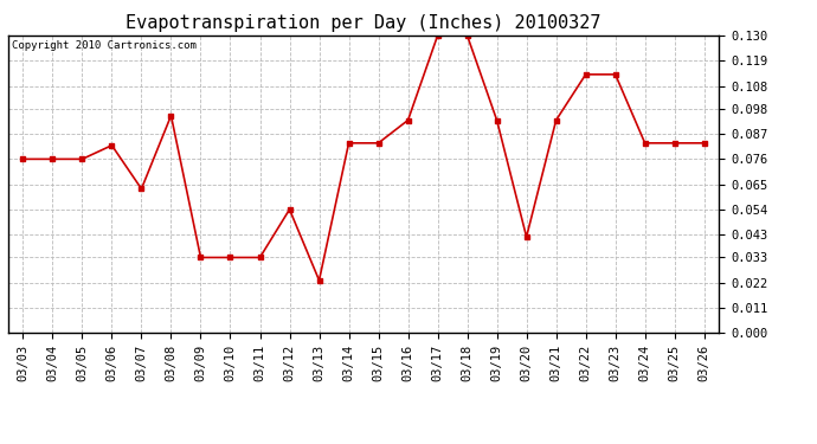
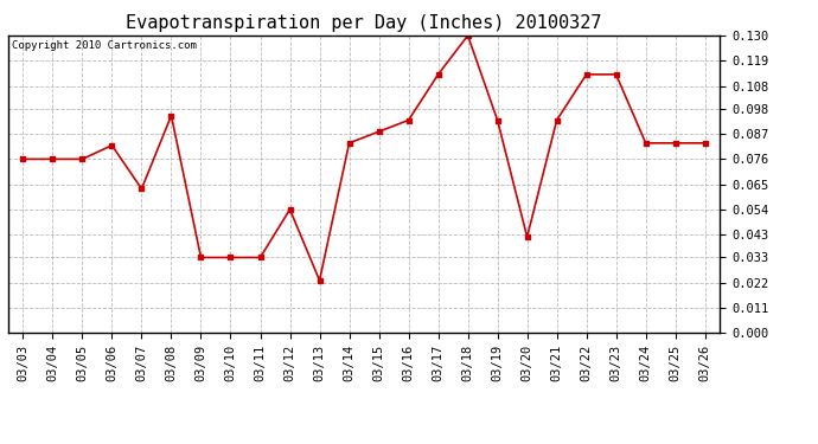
03/15: 0.083 -> 0.088
03/17: 0.130 -> 0.113
